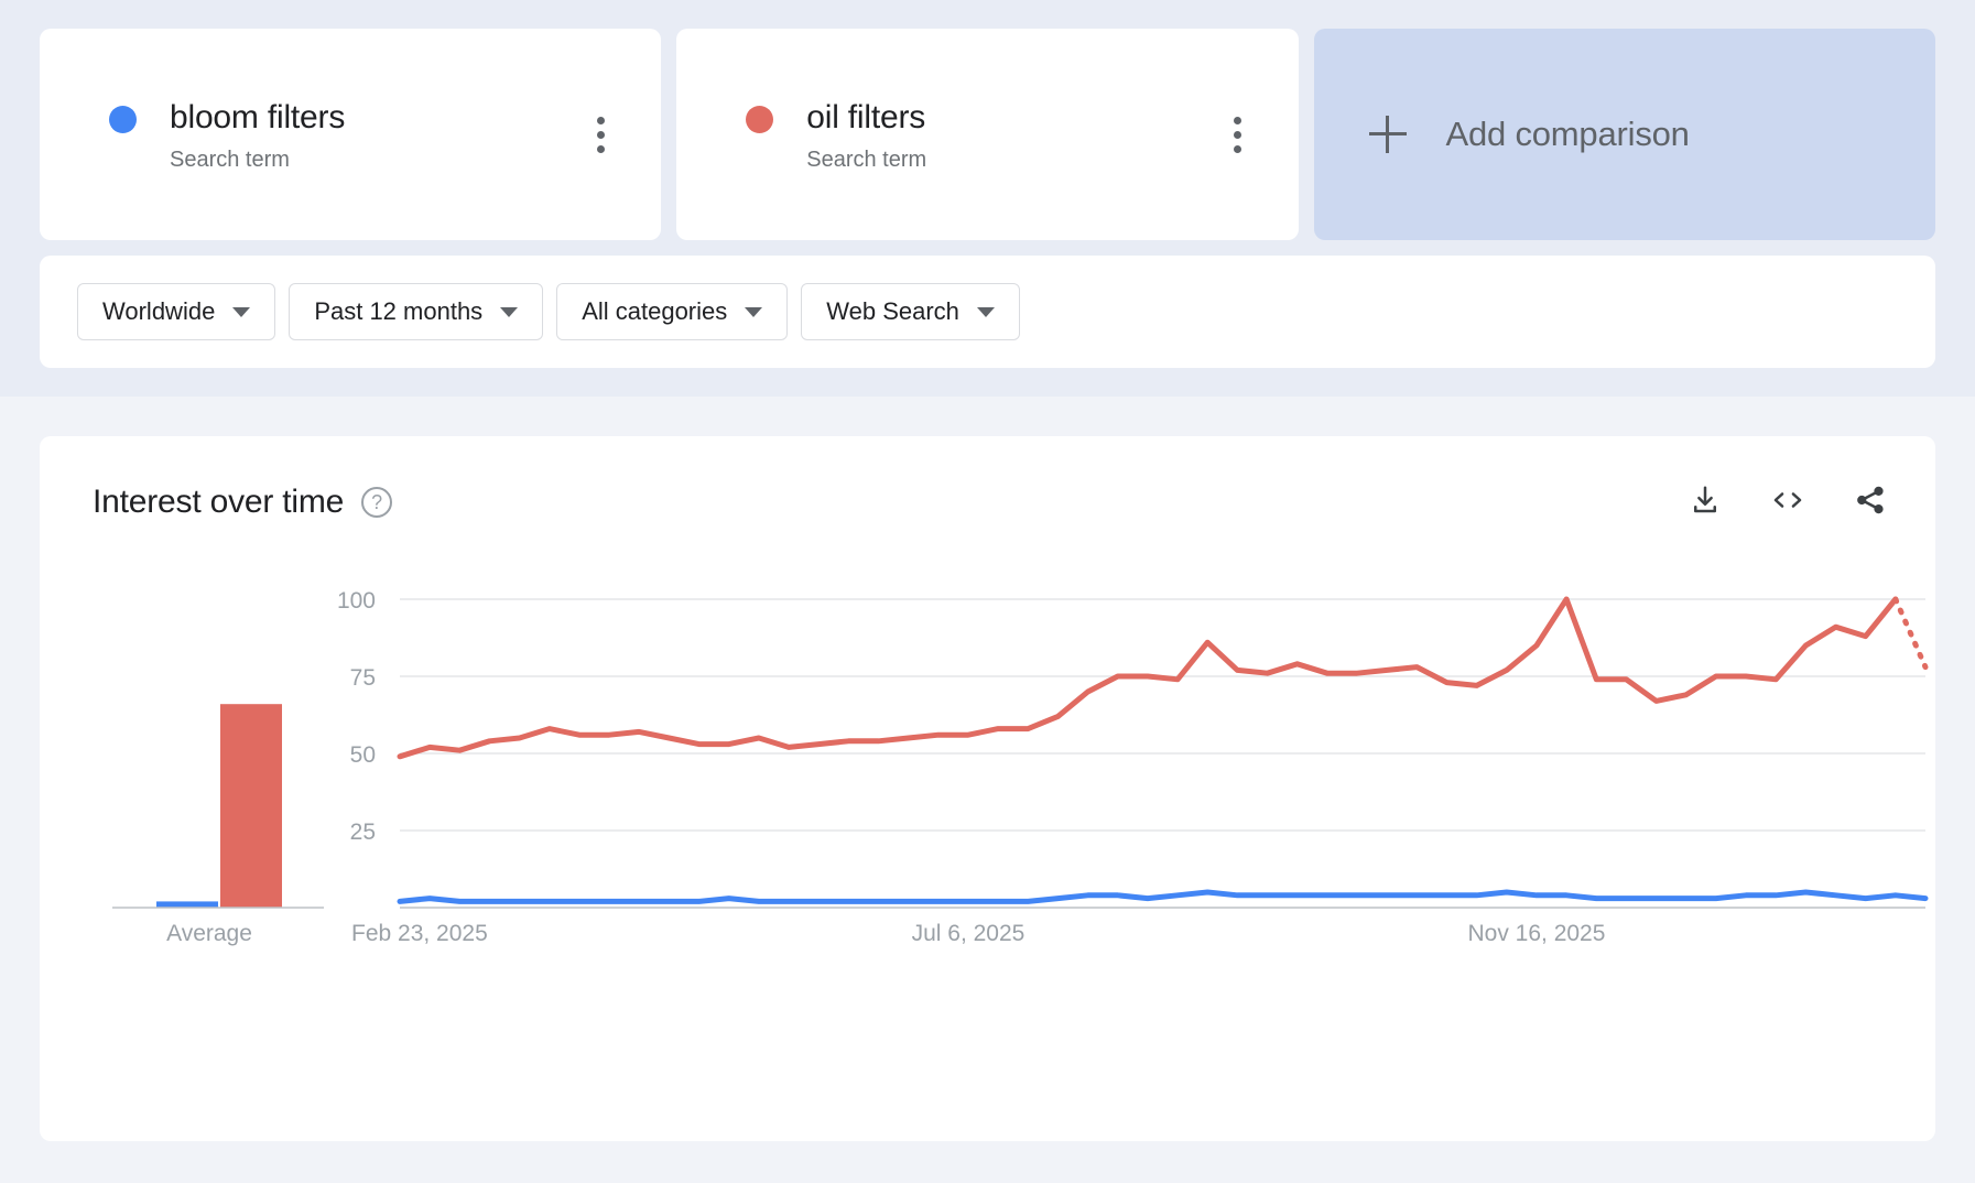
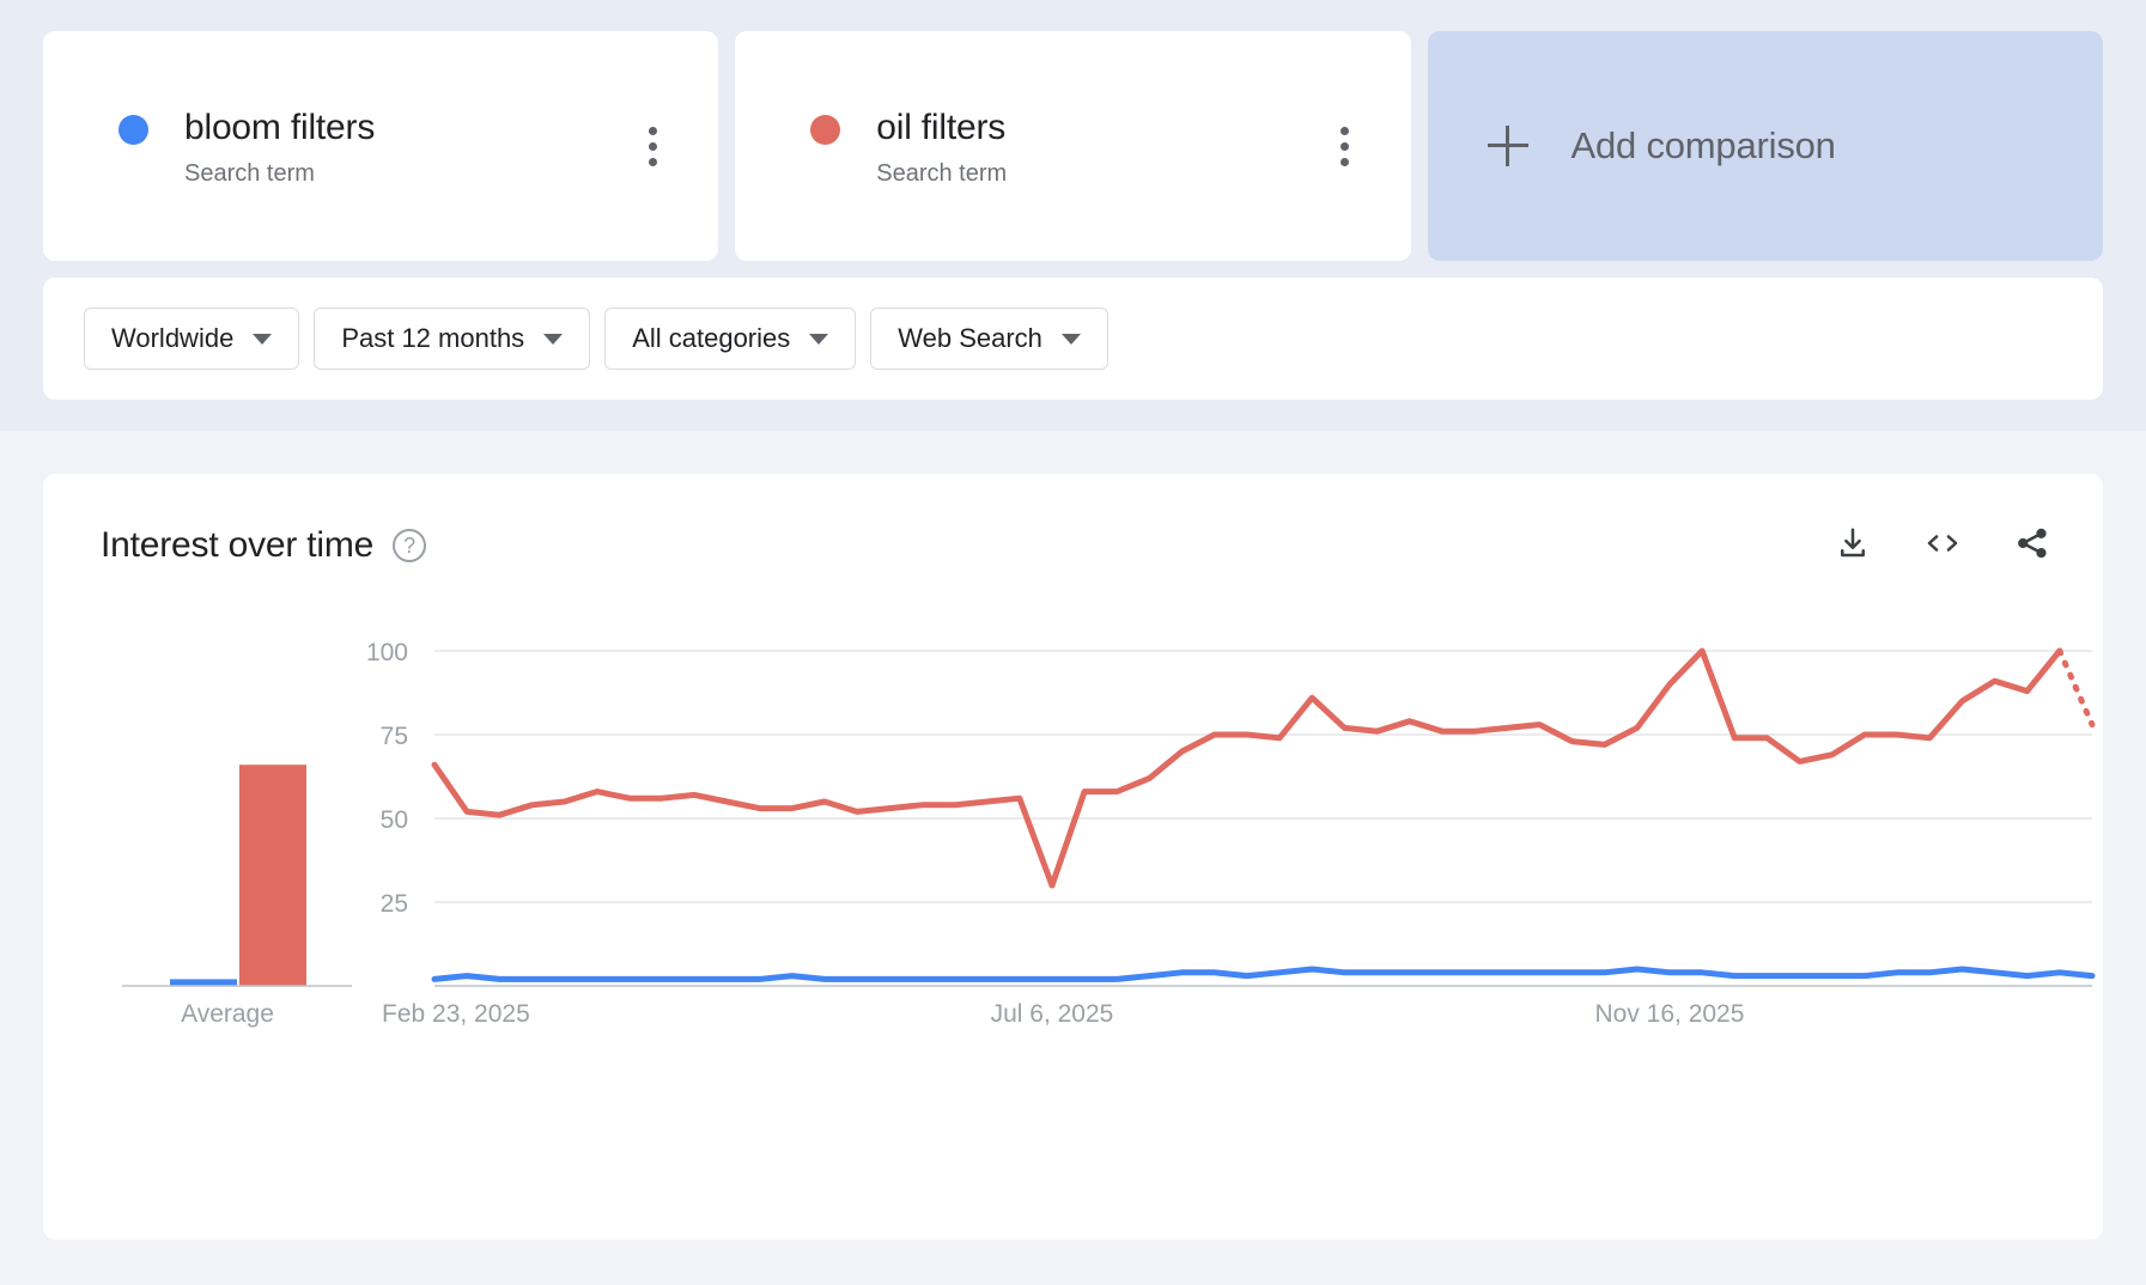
oil filters/Feb 23, 2025: 49 -> 66
oil filters/Jul 6, 2025: 56 -> 30
oil filters/Nov 16, 2025: 85 -> 90
